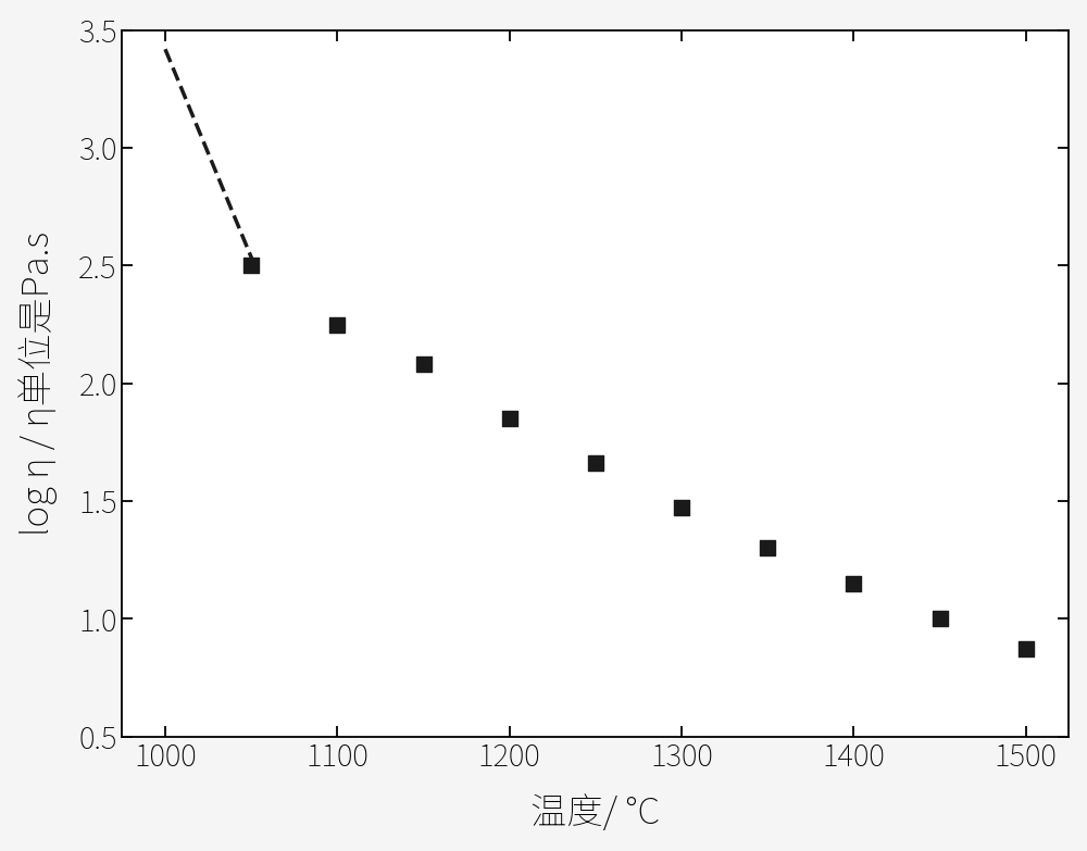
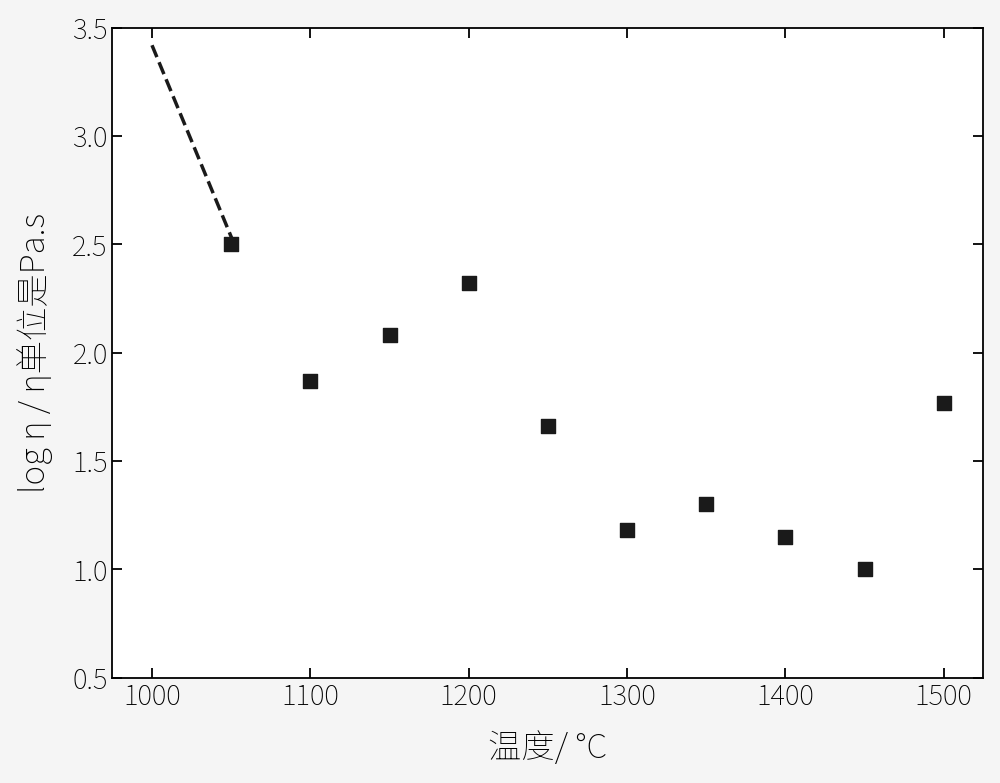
1100: 2.25 -> 1.87
1200: 1.85 -> 2.32
1300: 1.47 -> 1.18
1500: 0.87 -> 1.77
